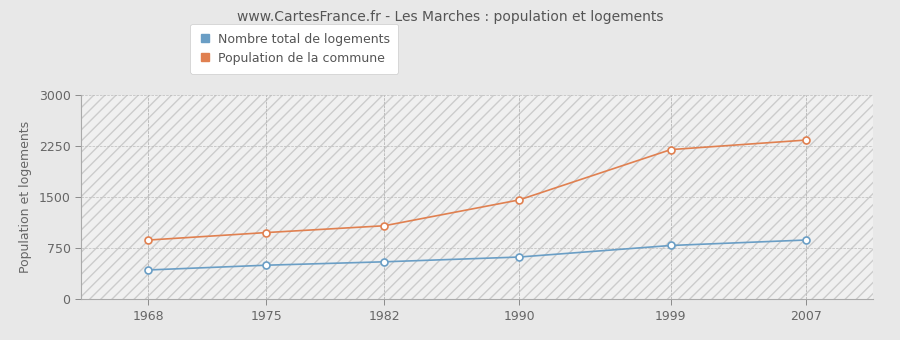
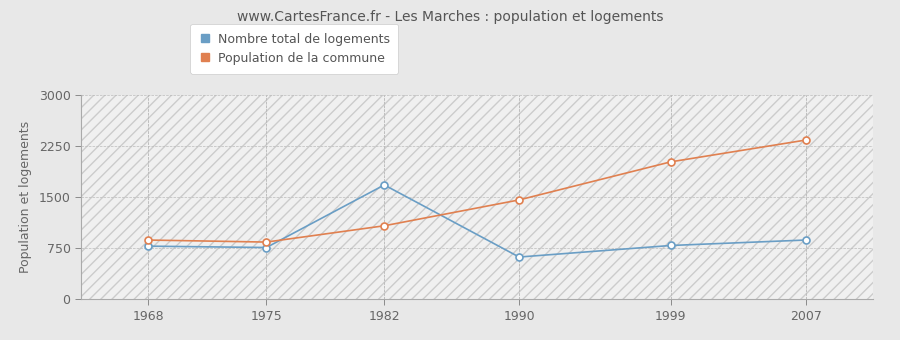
Nombre total de logements/1968: 430 -> 780
Nombre total de logements/1975: 500 -> 760
Population de la commune/1975: 980 -> 840
Nombre total de logements/1982: 550 -> 1680
Population de la commune/1999: 2200 -> 2020
